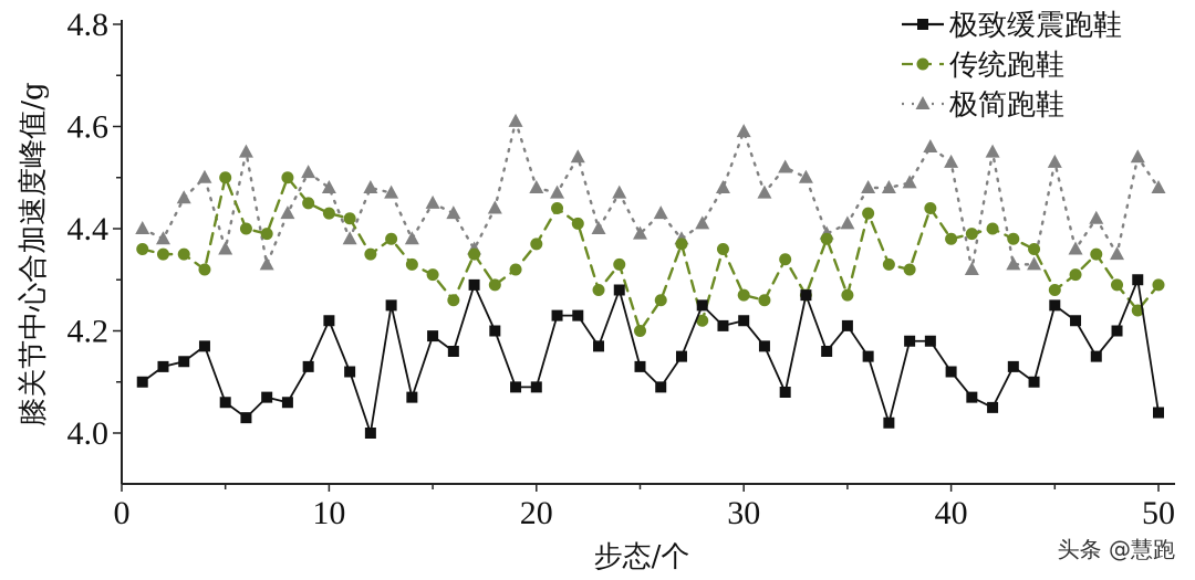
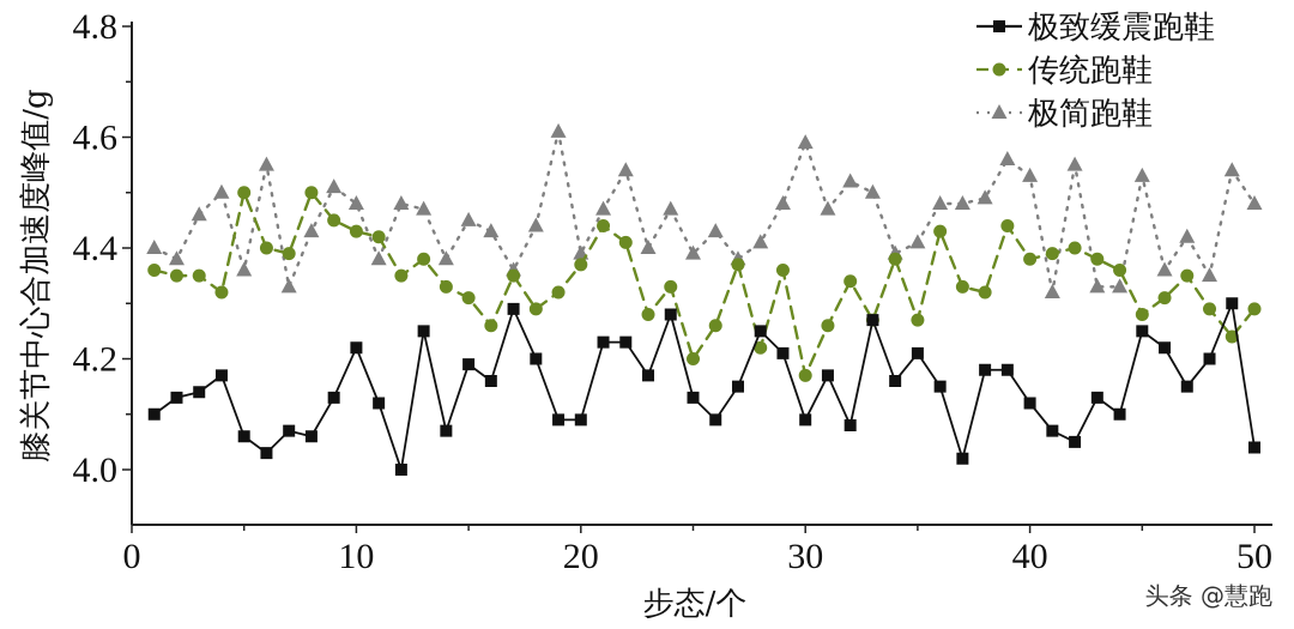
极简跑鞋/20: 4.48 -> 4.39
极致缓震跑鞋/30: 4.22 -> 4.09
传统跑鞋/30: 4.27 -> 4.17
